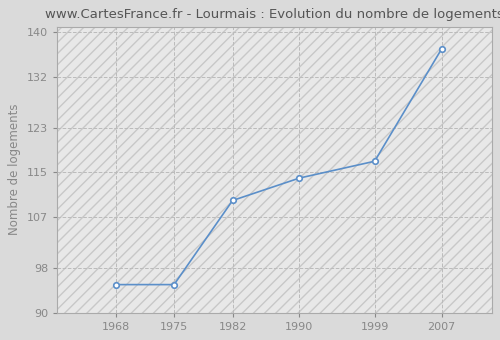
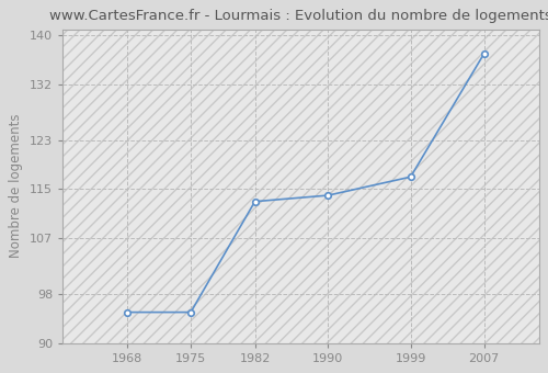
1982: 110 -> 113
